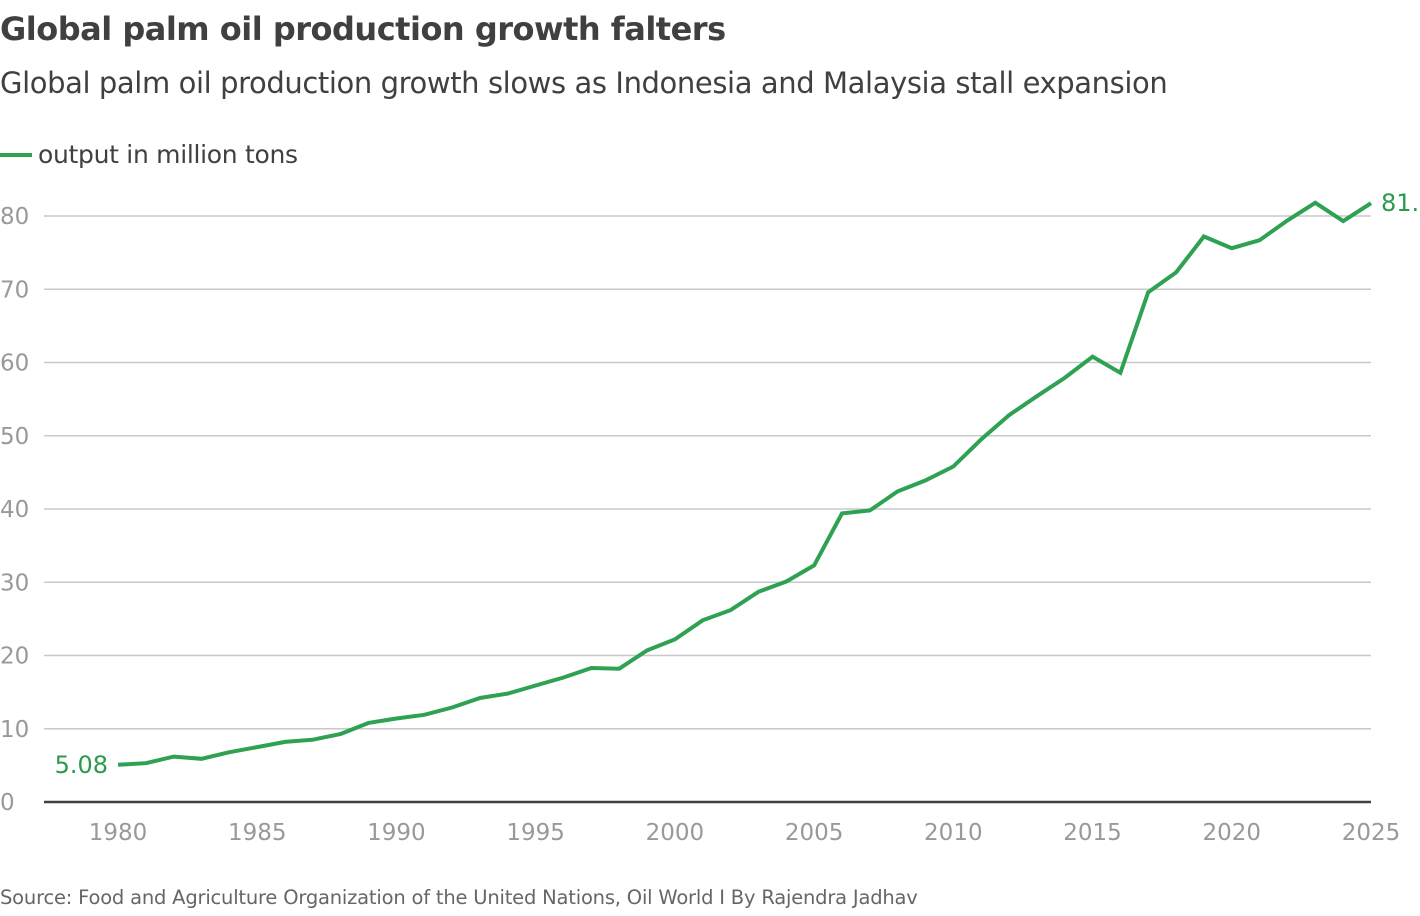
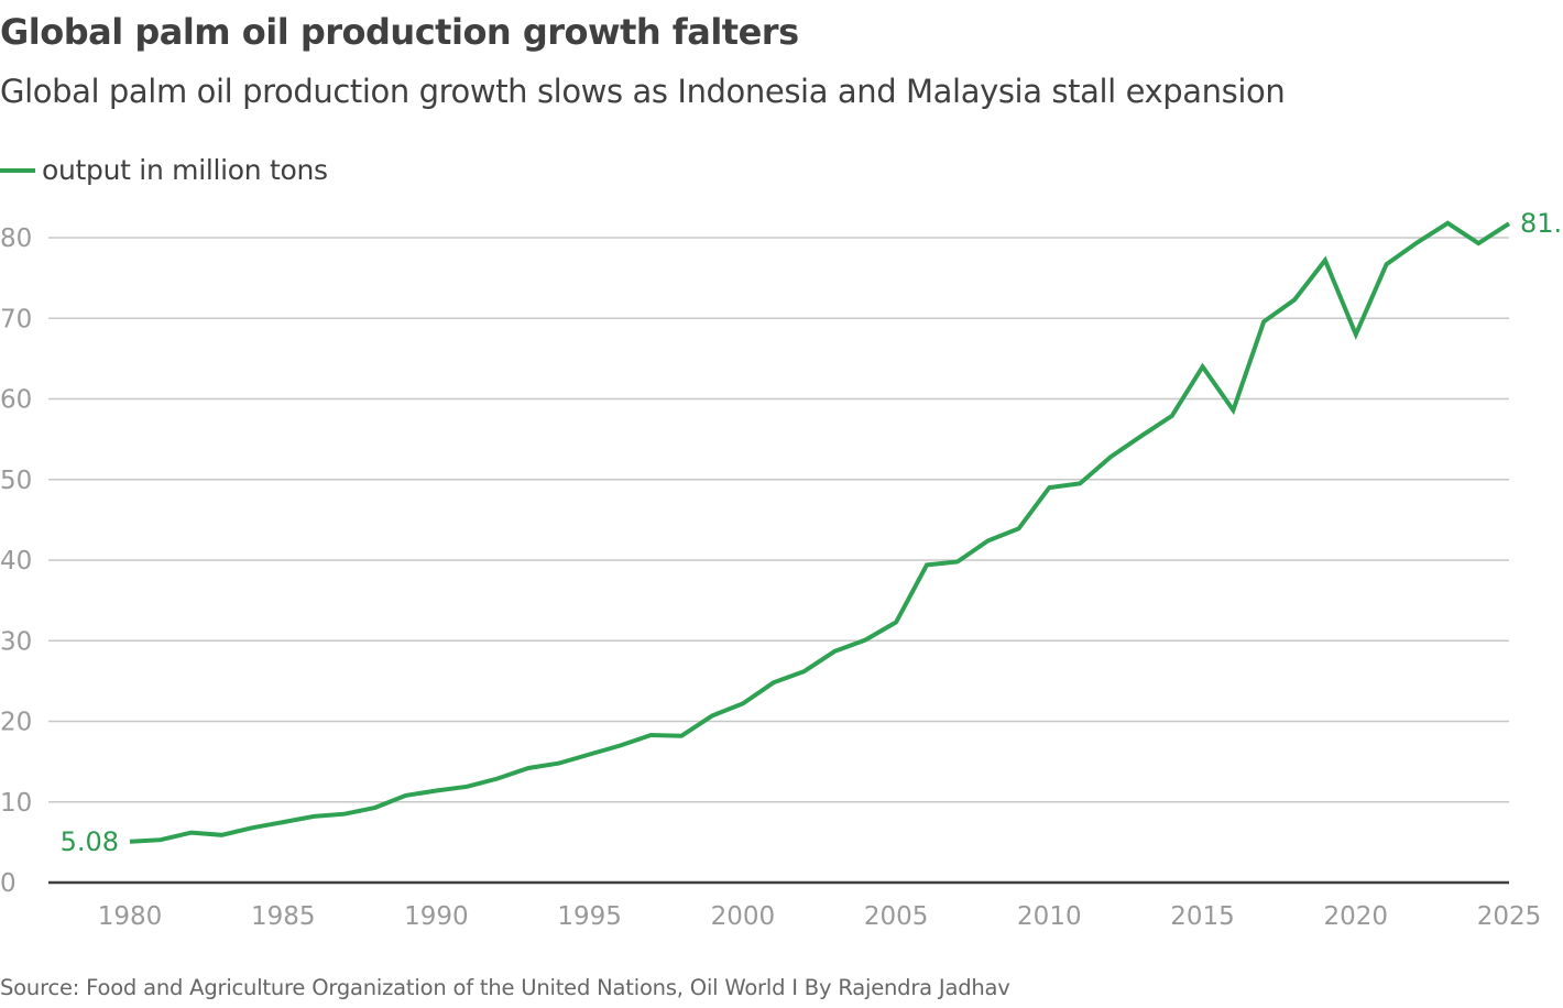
2010: 46 -> 49
2015: 61 -> 64
2020: 76 -> 68
